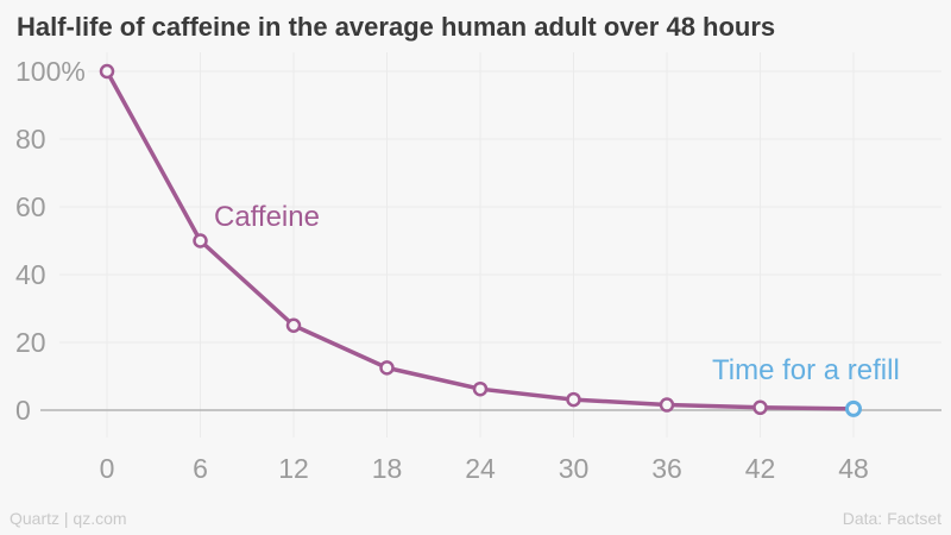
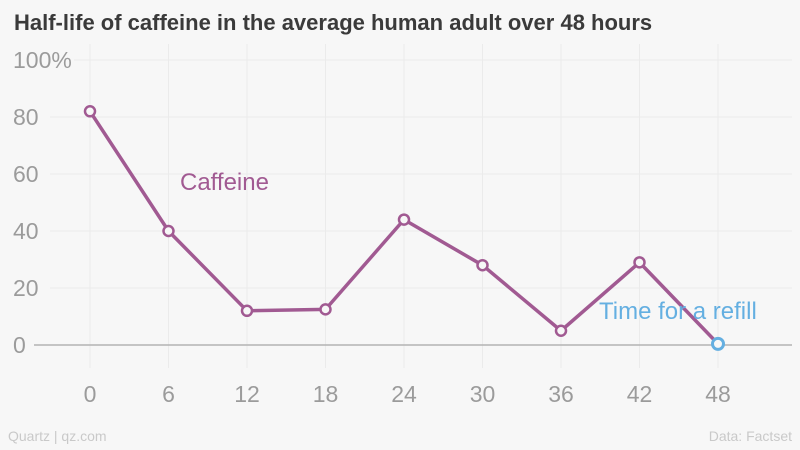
0: 100% -> 82%
6: 50% -> 40%
12: 25% -> 12%
24: 6% -> 44%
30: 3% -> 28%
36: 2% -> 5%
42: 1% -> 29%
